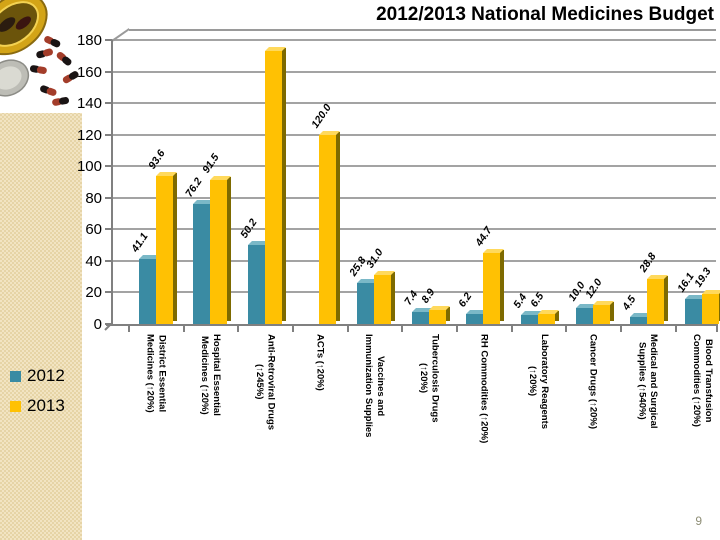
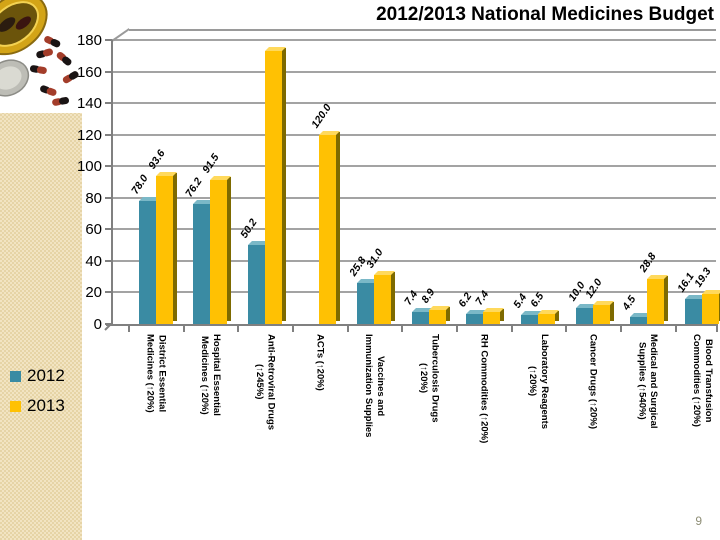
2012/District Essential Medicines (↑20%): 41.1 -> 78.0
2013/RH Commodities (↑20%): 44.7 -> 7.4
